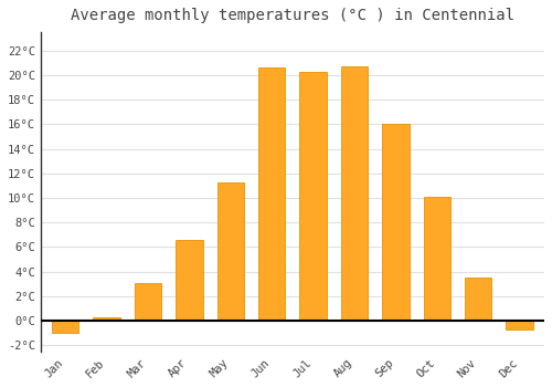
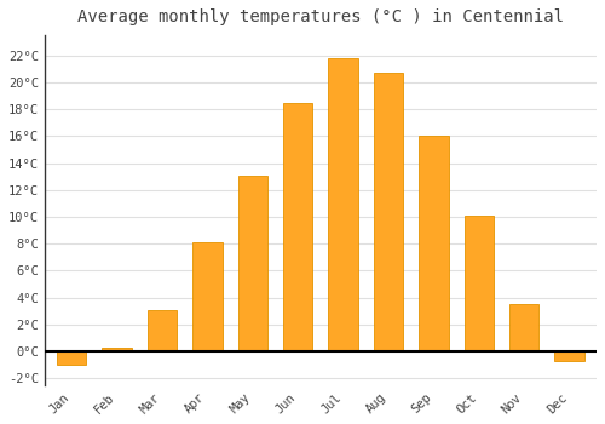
Apr: 6.6°C -> 8.1°C
May: 11.3°C -> 13.1°C
Jun: 20.6°C -> 18.5°C
Jul: 20.3°C -> 21.8°C
